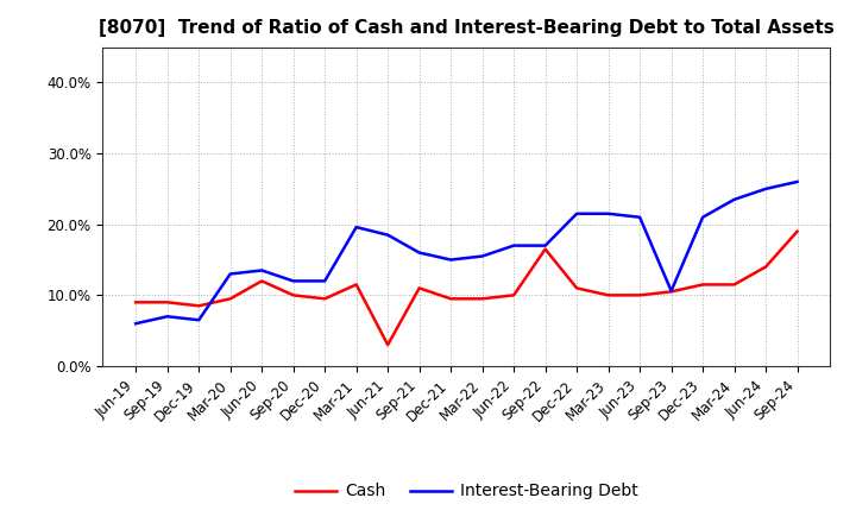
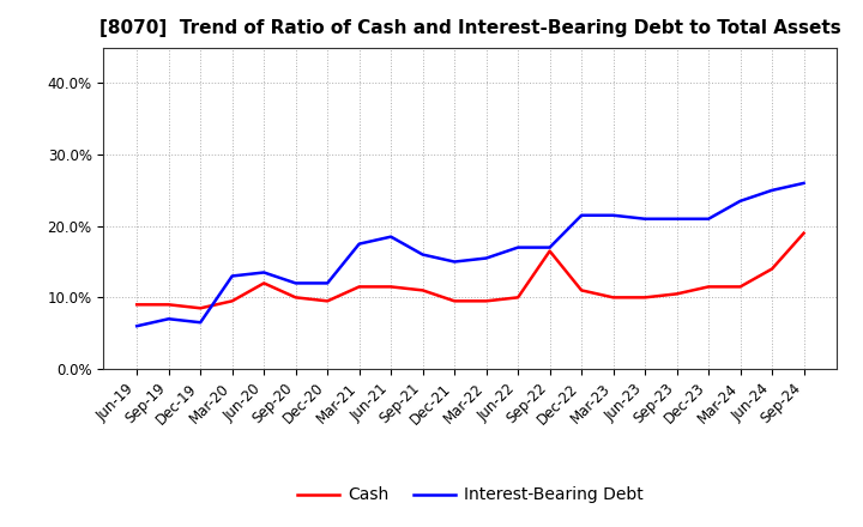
Interest-Bearing Debt/Mar-21: 19.6% -> 17.5%
Cash/Jun-21: 3.0% -> 11.5%
Interest-Bearing Debt/Sep-23: 10.6% -> 21.0%
